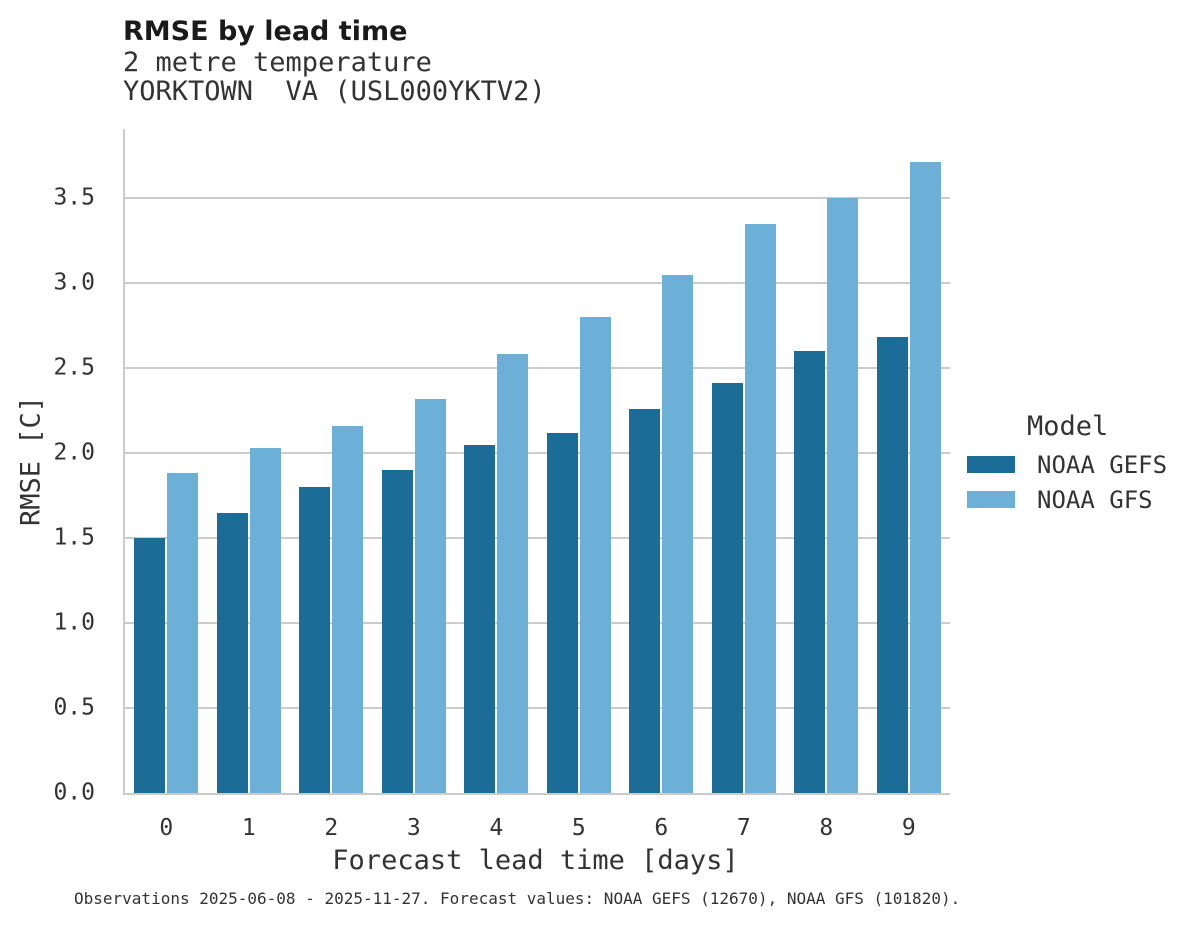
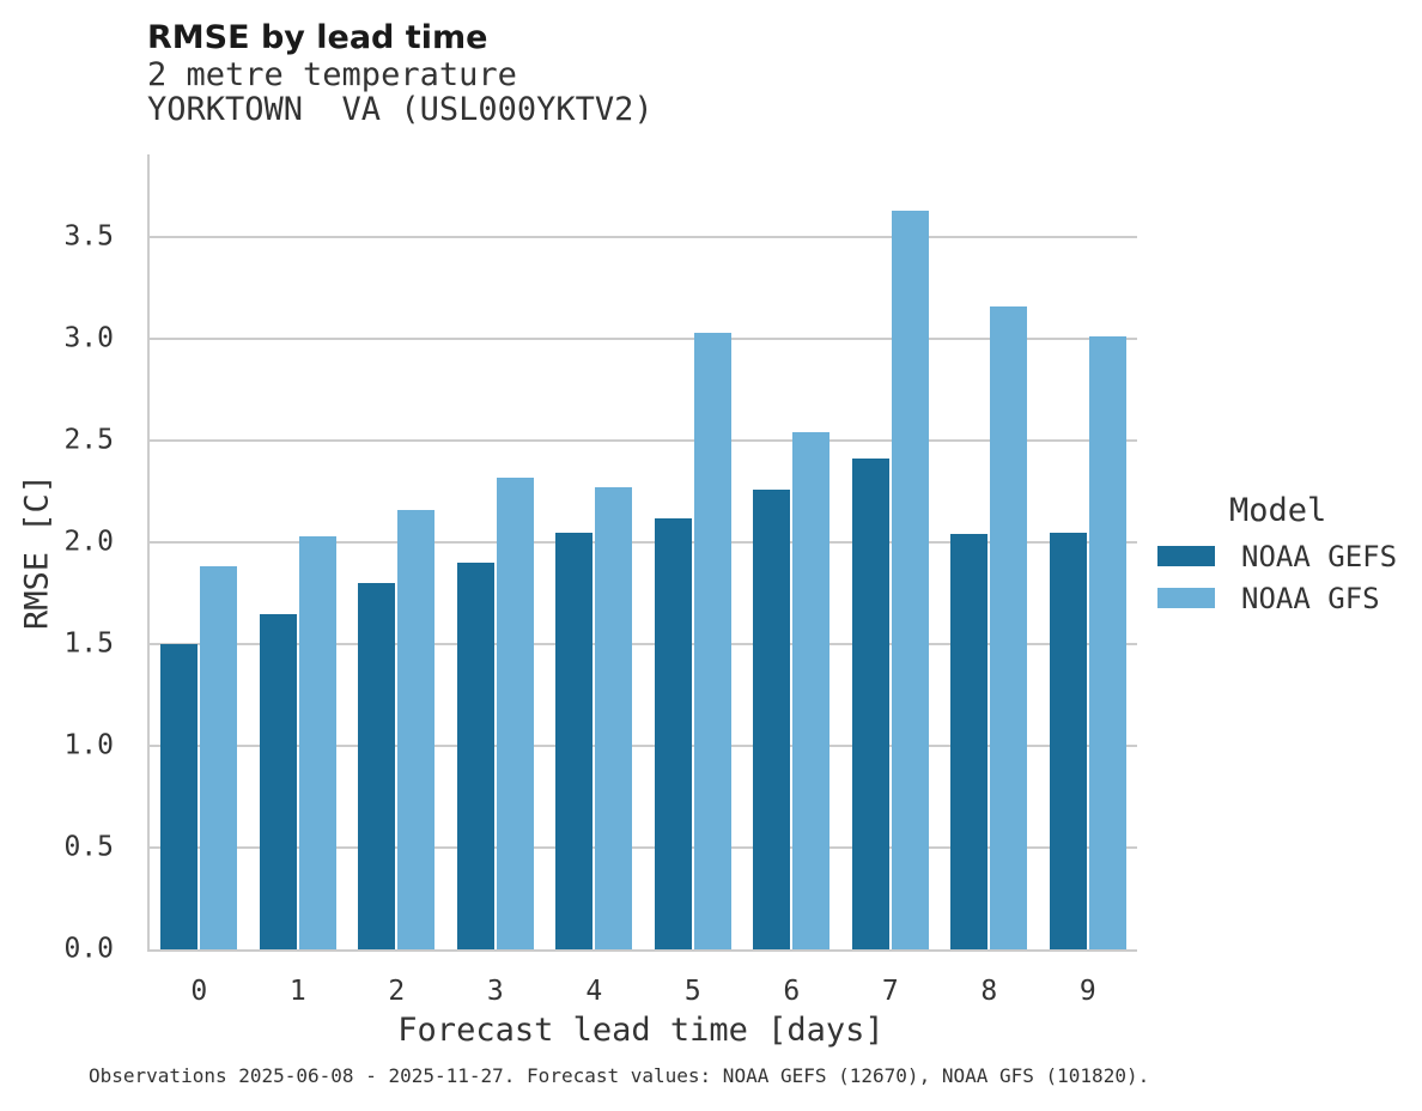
NOAA GFS/4: 2.58 -> 2.27
NOAA GFS/5: 2.80 -> 3.03
NOAA GFS/6: 3.05 -> 2.54
NOAA GFS/7: 3.35 -> 3.63
NOAA GEFS/8: 2.60 -> 2.04
NOAA GFS/8: 3.50 -> 3.16
NOAA GEFS/9: 2.68 -> 2.05
NOAA GFS/9: 3.71 -> 3.01
